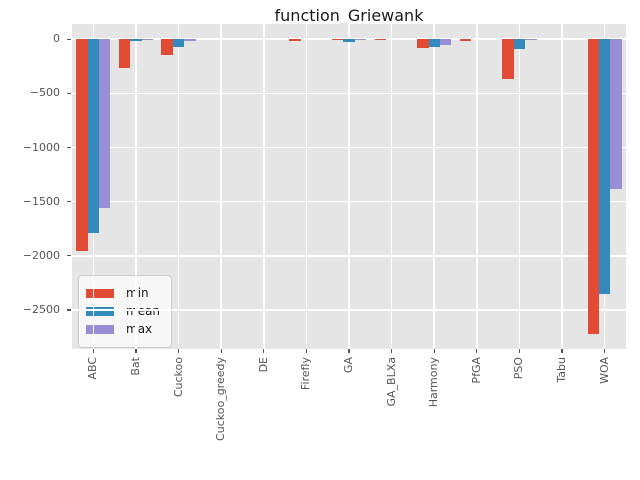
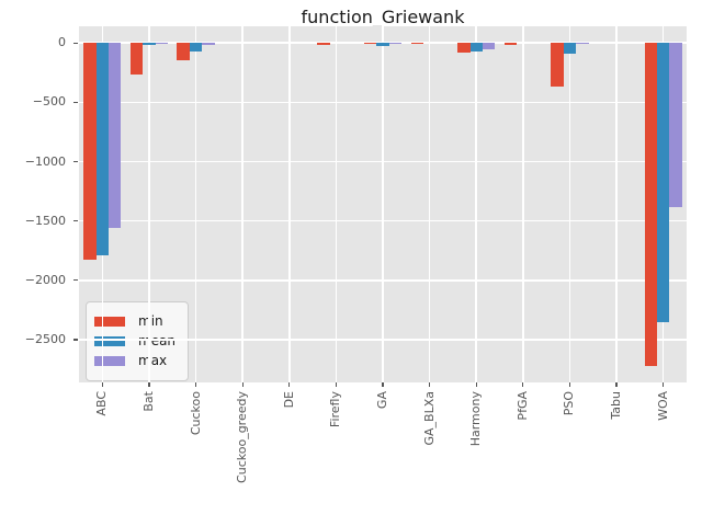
min/ABC: -1960 -> -1830
